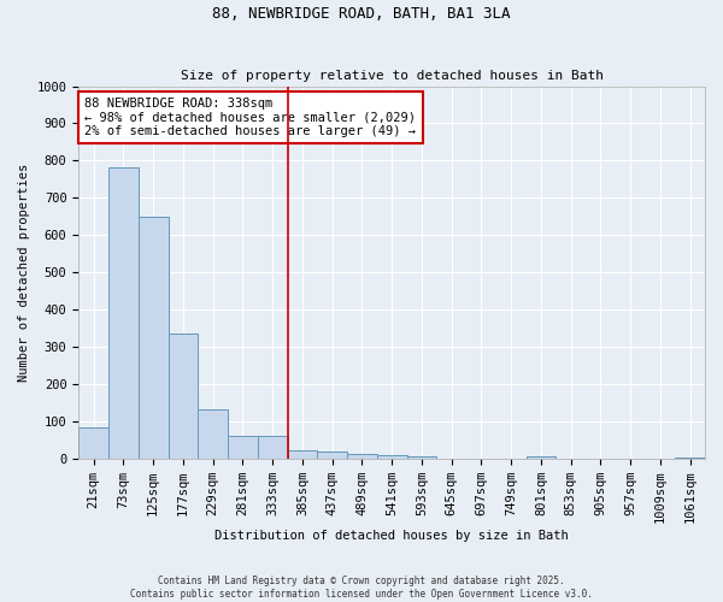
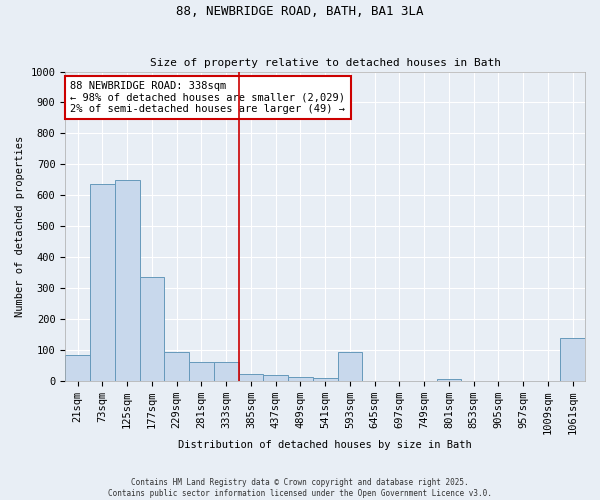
73sqm: 783 -> 635
229sqm: 133 -> 95
593sqm: 5 -> 95
1061sqm: 3 -> 140
